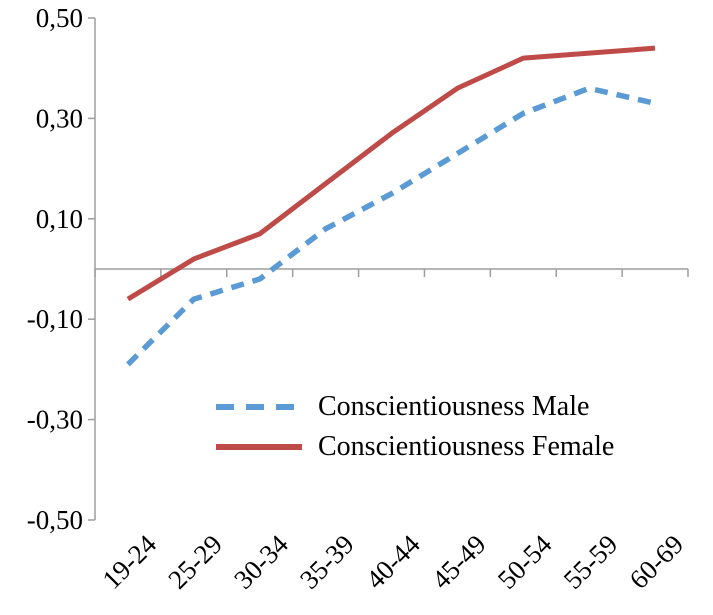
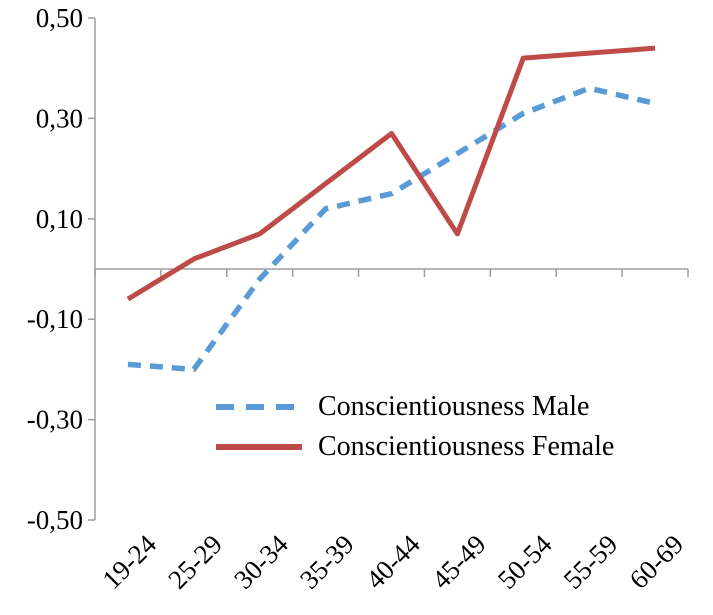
Conscientiousness Male/25-29: -0,06 -> -0,20
Conscientiousness Male/35-39: 0,08 -> 0,12
Conscientiousness Female/45-49: 0,36 -> 0,07
